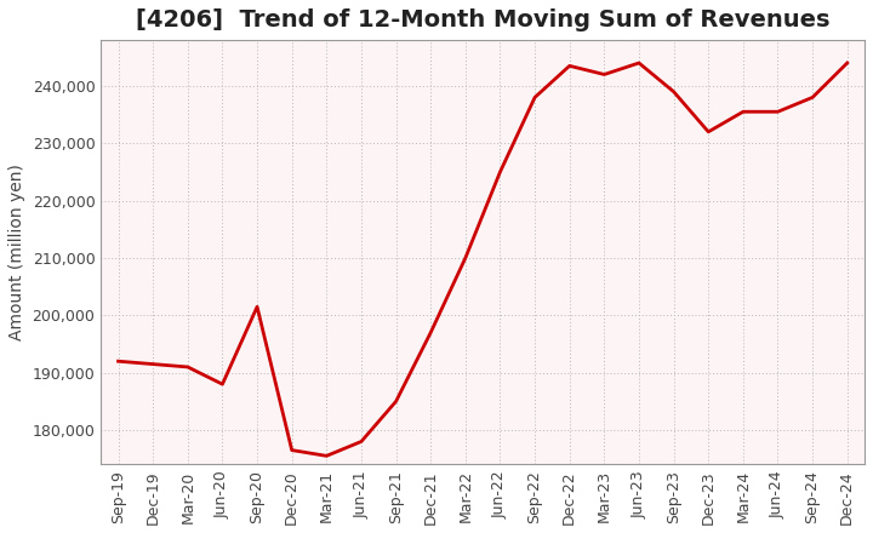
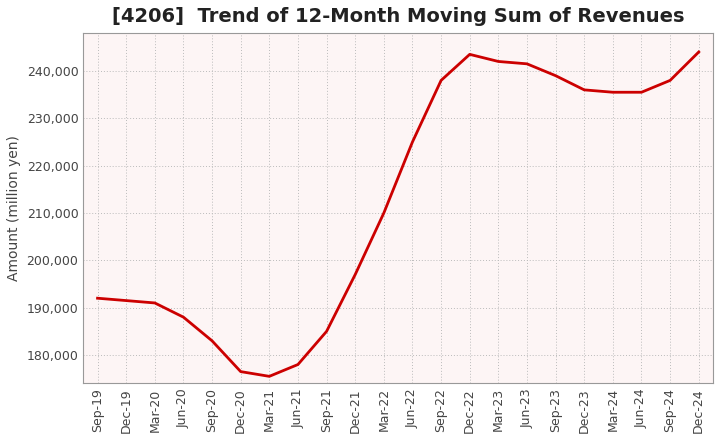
Sep-20: 201,500 -> 183,000
Jun-23: 244,000 -> 241,500
Dec-23: 232,000 -> 236,000
